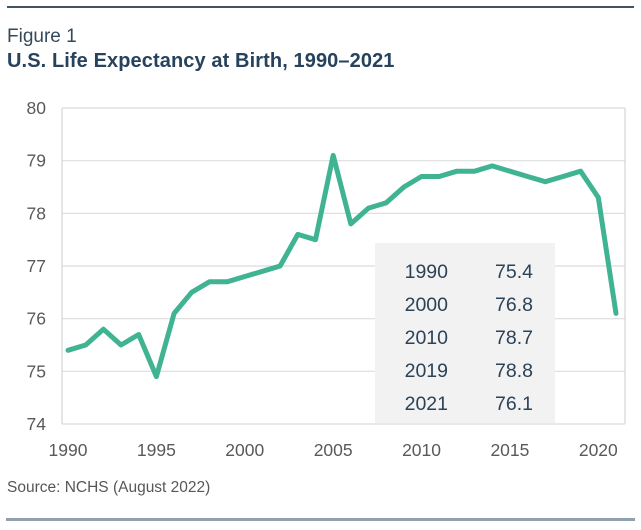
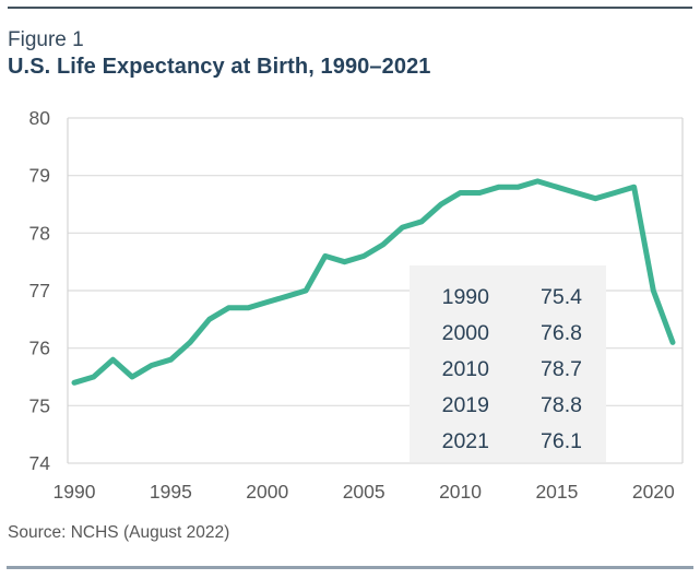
1995: 74.9 -> 75.8
2005: 79.1 -> 77.6
2020: 78.3 -> 77.0
